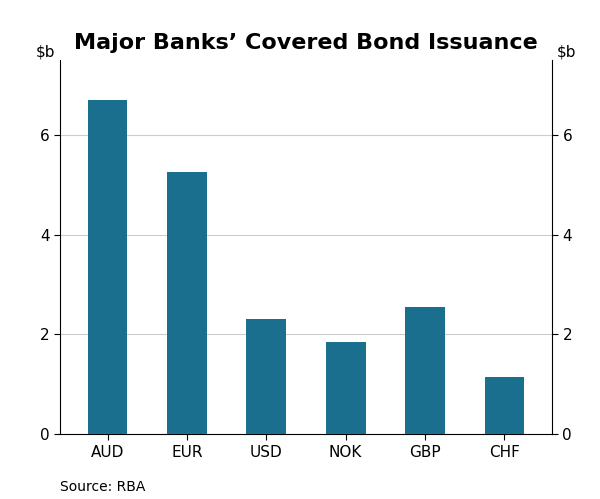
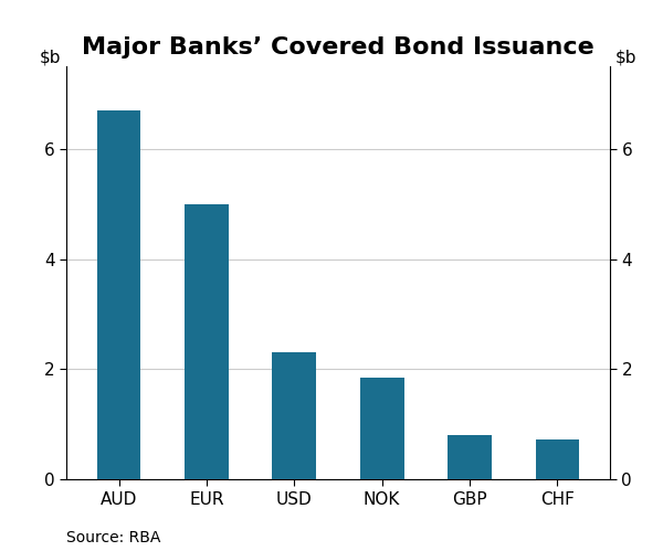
EUR: 5.25 -> 5.00
GBP: 2.55 -> 0.80
CHF: 1.15 -> 0.73
